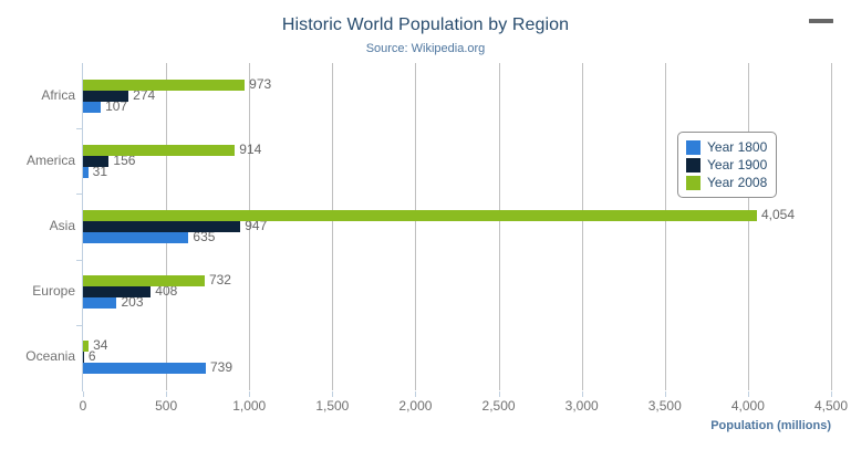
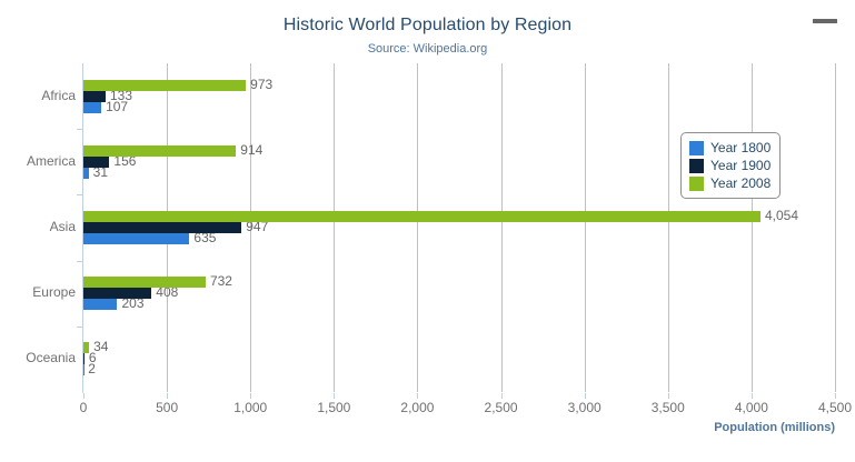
Year 1900/Africa: 274 -> 133
Year 1800/Oceania: 739 -> 2
